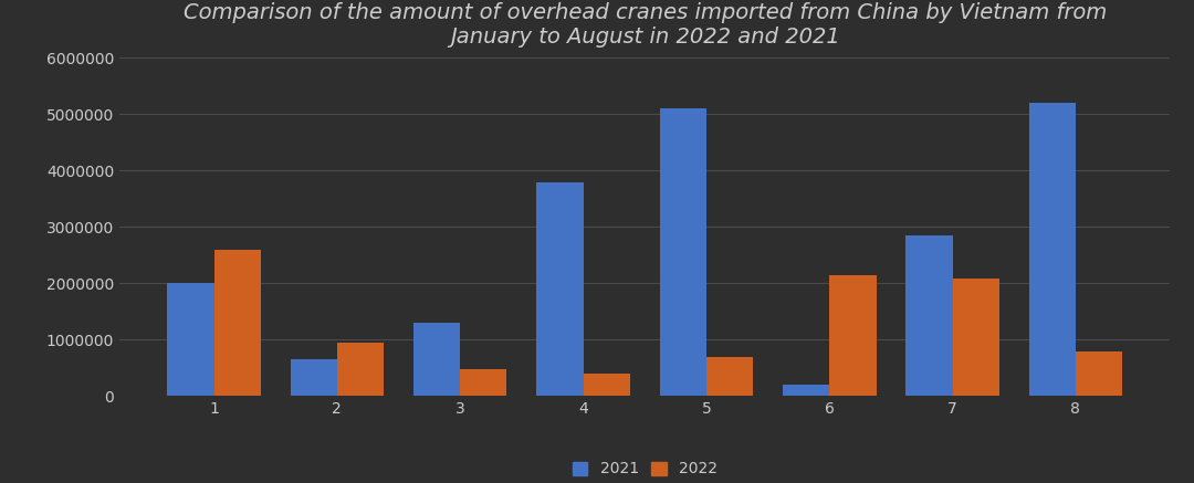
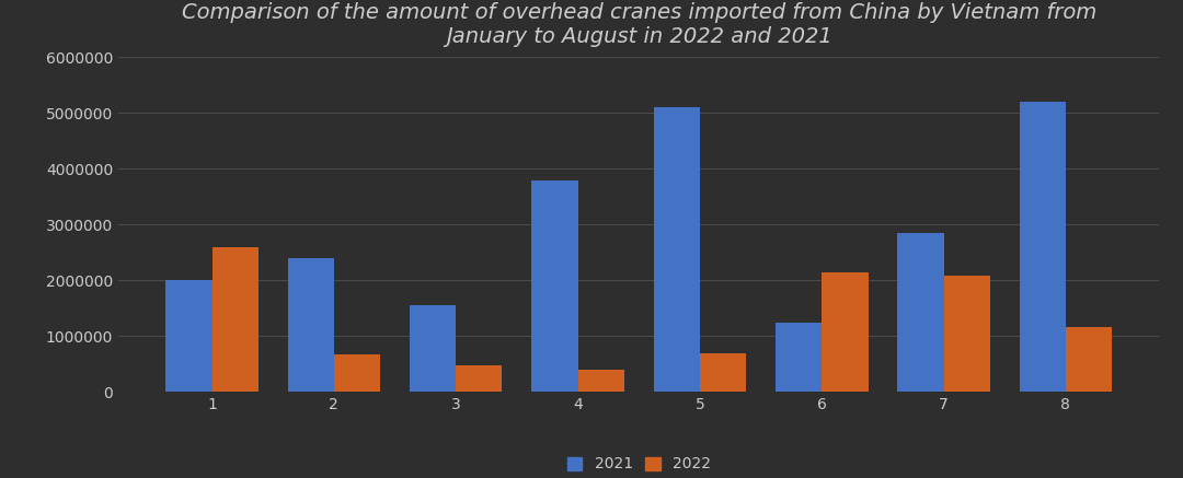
2021/2: 650000 -> 2400000
2022/2: 950000 -> 680000
2021/3: 1300000 -> 1560000
2021/6: 200000 -> 1240000
2022/8: 800000 -> 1160000
